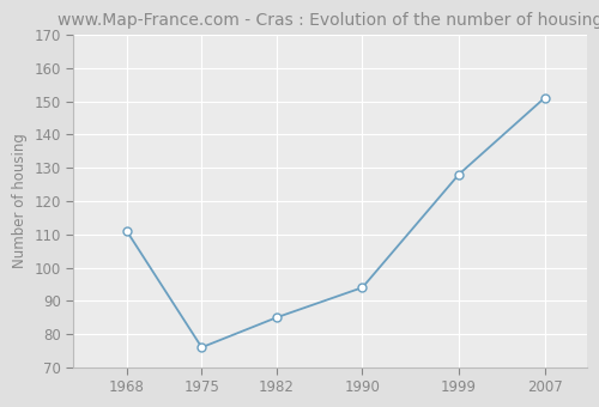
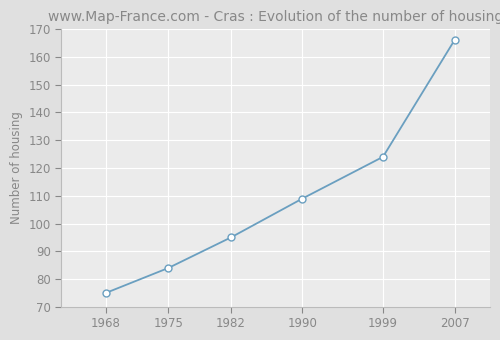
1968: 111 -> 75
1975: 76 -> 84
1982: 85 -> 95
1990: 94 -> 109
1999: 128 -> 124
2007: 151 -> 166
